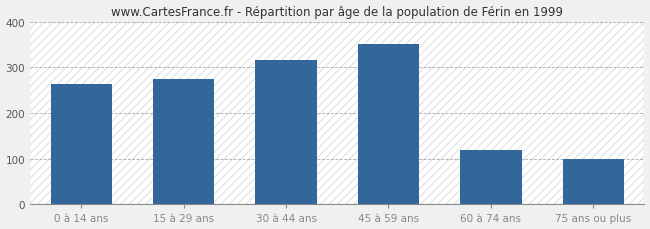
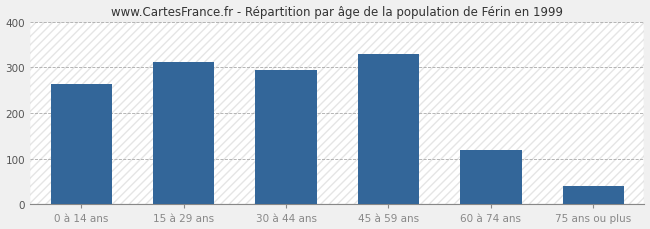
15 à 29 ans: 275 -> 311
30 à 44 ans: 315 -> 295
45 à 59 ans: 350 -> 330
75 ans ou plus: 100 -> 41
